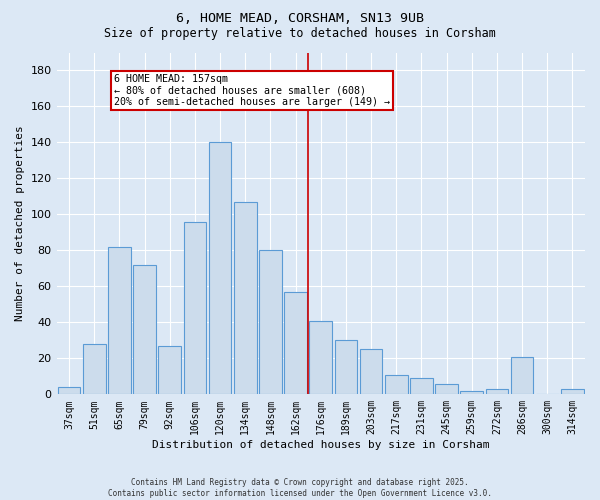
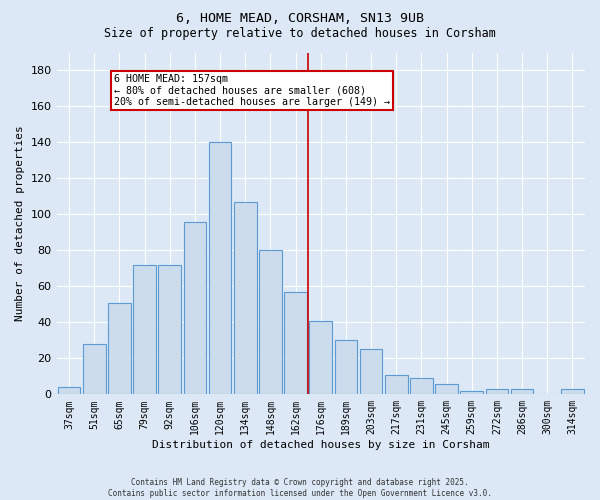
65sqm: 82 -> 51
92sqm: 27 -> 72
286sqm: 21 -> 3
